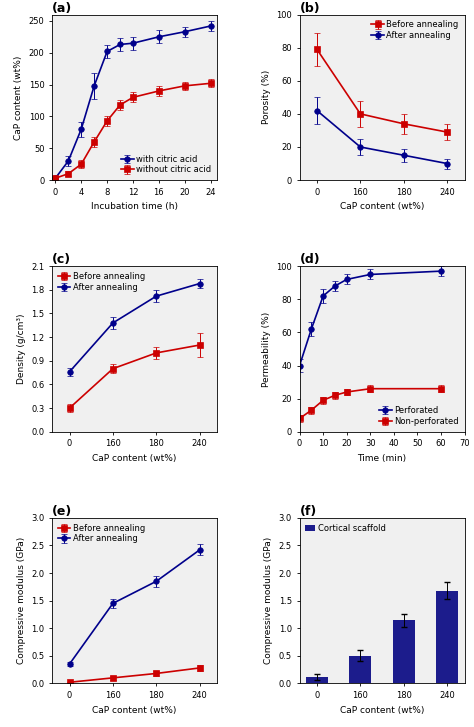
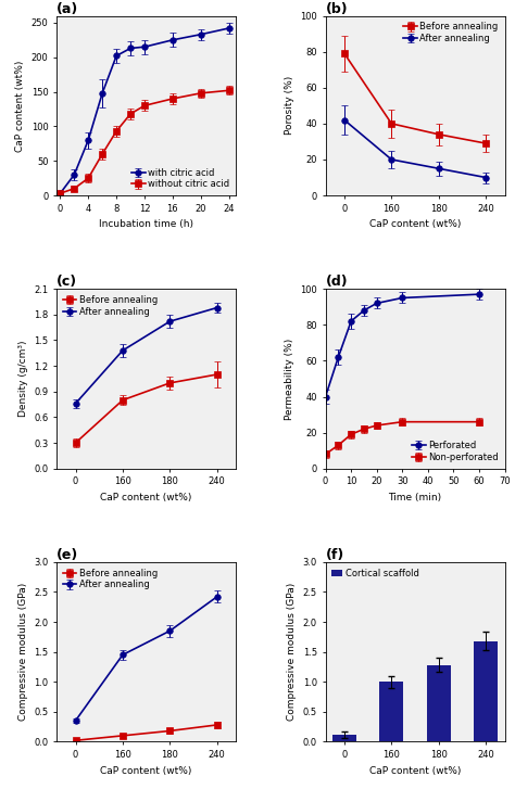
(f)/160: 0.50 -> 1.00
(f)/180: 1.14 -> 1.28
